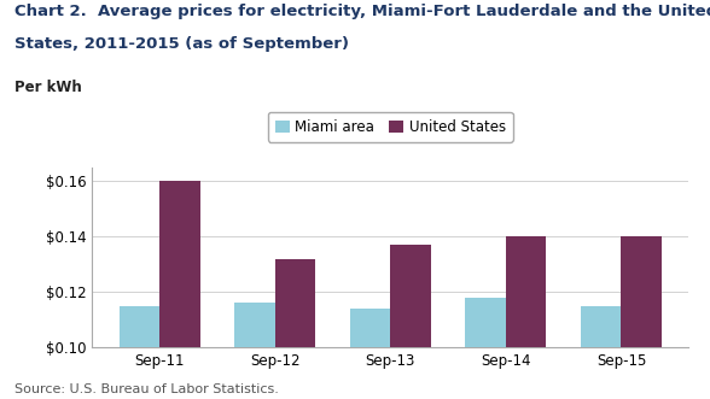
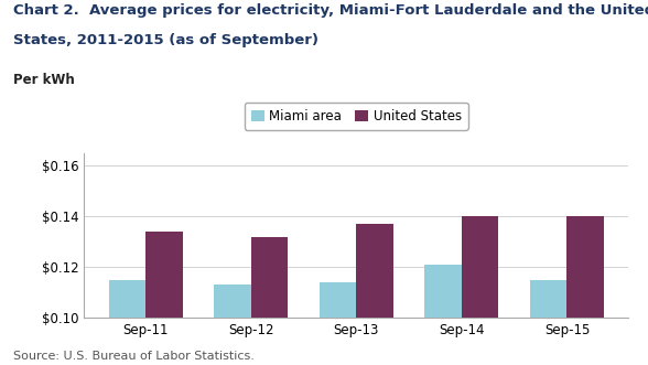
United States/Sep-11: $0.160 -> $0.134
Miami area/Sep-12: $0.116 -> $0.113
Miami area/Sep-14: $0.118 -> $0.121
